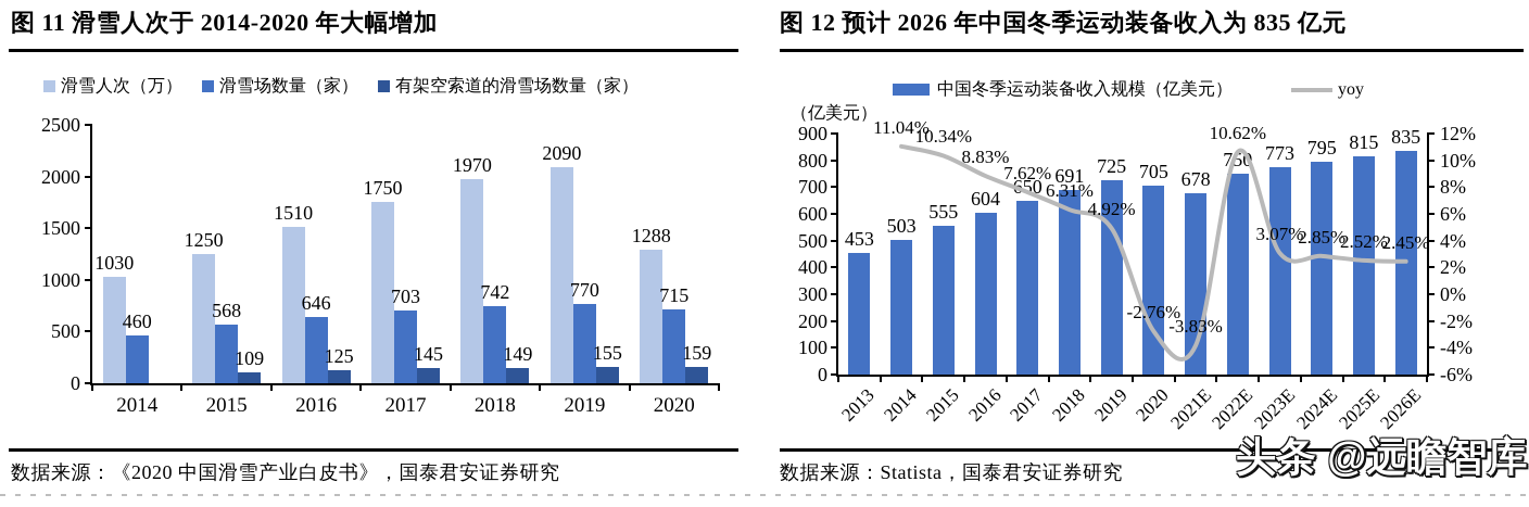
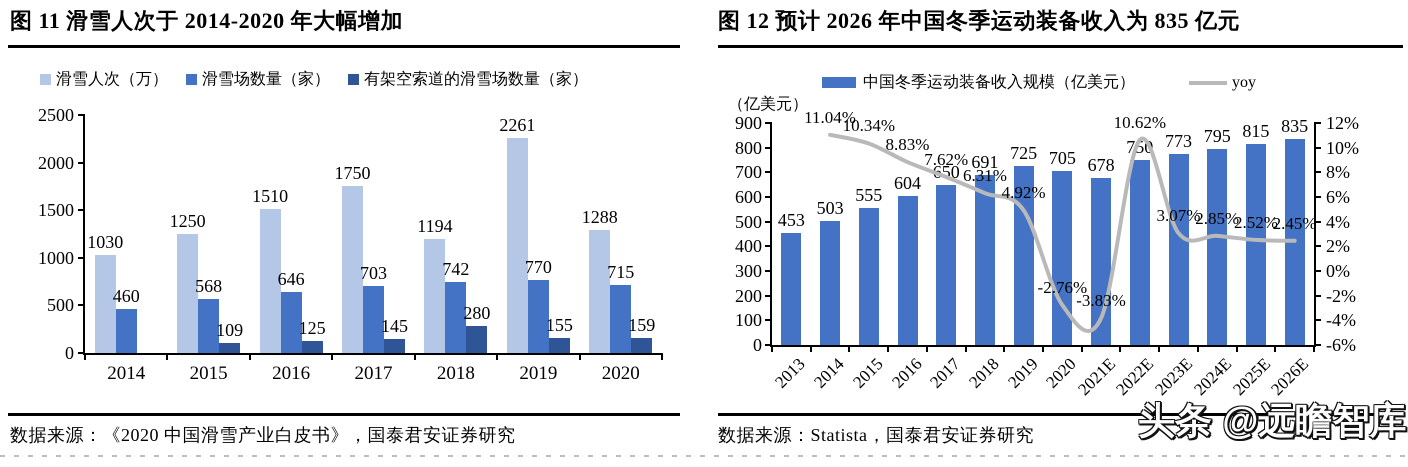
图 11 滑雪人次于 2014-2020 年大幅增加/滑雪人次（万）/2018: 1970 -> 1194
图 11 滑雪人次于 2014-2020 年大幅增加/有架空索道的滑雪场数量（家）/2018: 149 -> 280
图 11 滑雪人次于 2014-2020 年大幅增加/滑雪人次（万）/2019: 2090 -> 2261
